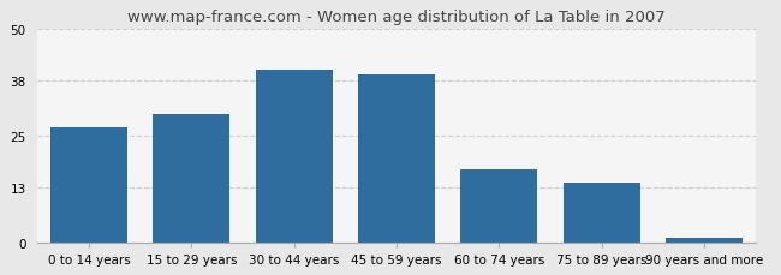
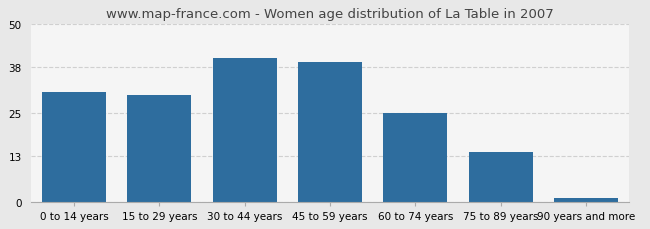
0 to 14 years: 27.0 -> 31.0
60 to 74 years: 17.0 -> 25.0
